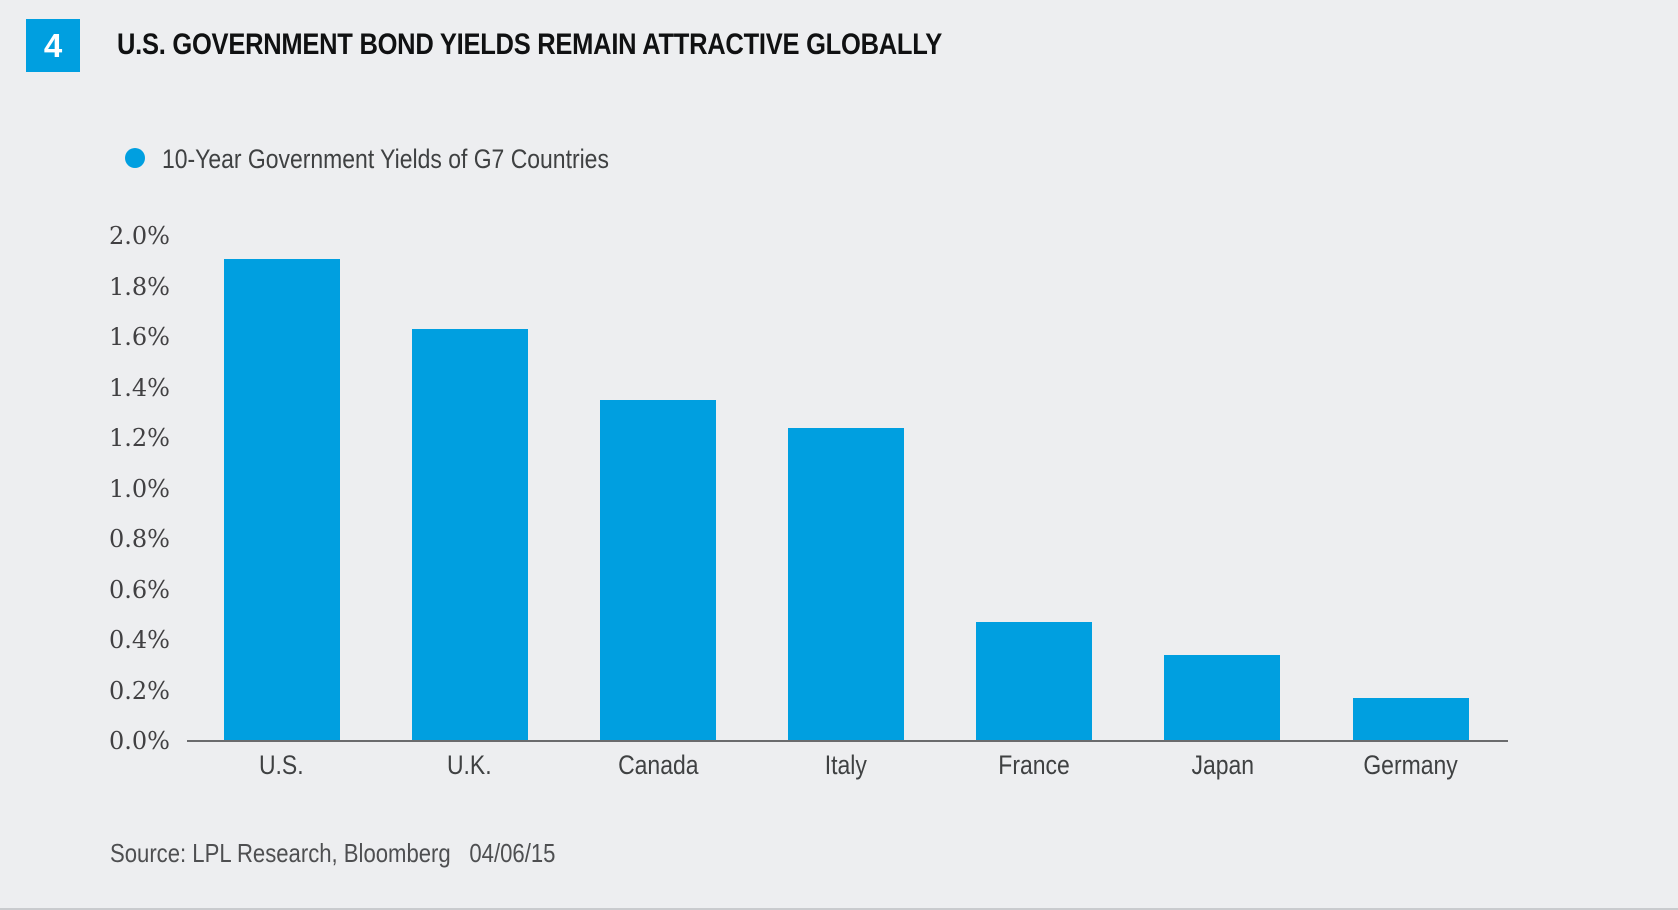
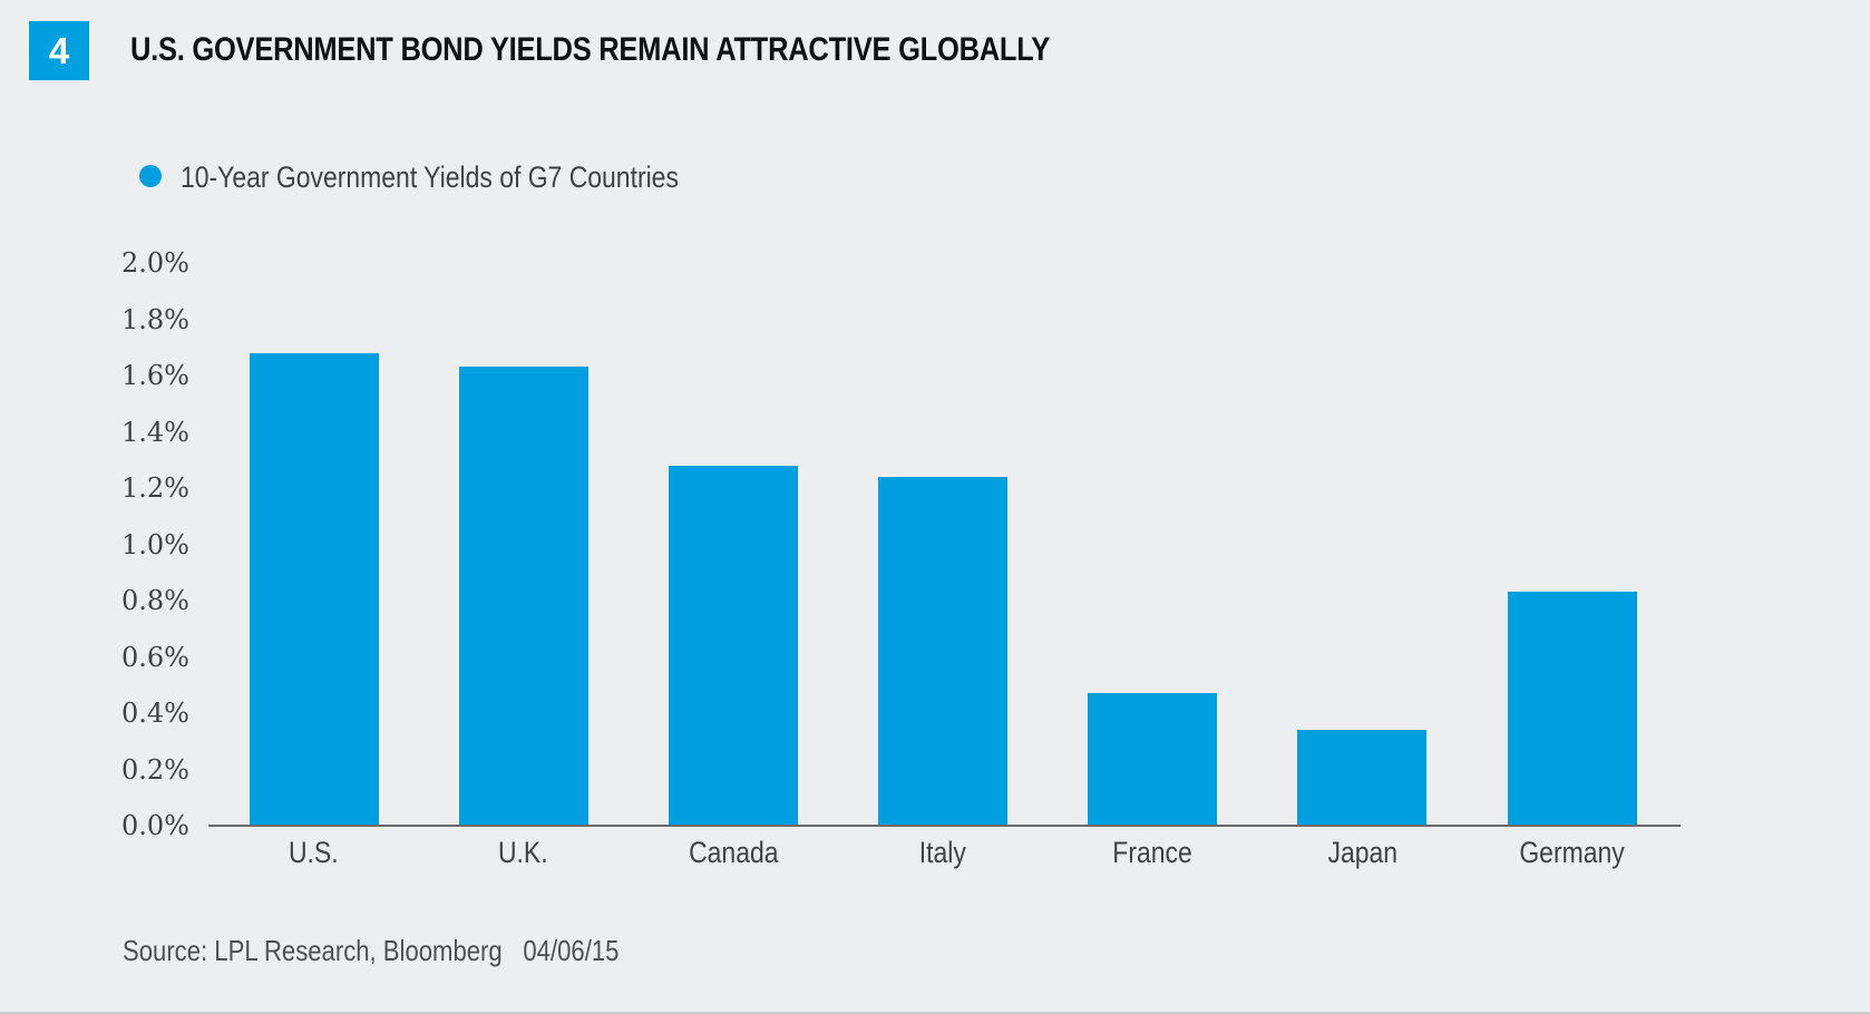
U.S.: 1.91% -> 1.68%
Canada: 1.35% -> 1.28%
Germany: 0.17% -> 0.83%
